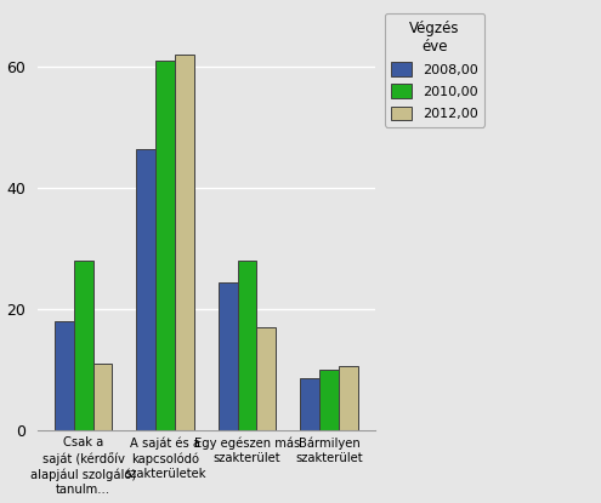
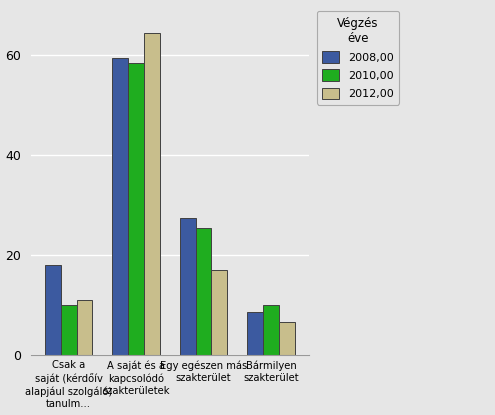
2010,00/Csak a saját (kérdőív alapjául szolgáló) tanulm...: 28.0 -> 10.0
2008,00/A saját és a kapcsolódó szakterületek: 46.5 -> 59.5
2010,00/A saját és a kapcsolódó szakterületek: 61.0 -> 58.5
2012,00/A saját és a kapcsolódó szakterületek: 62.0 -> 64.5
2008,00/Egy egészen más szakterület: 24.5 -> 27.5
2010,00/Egy egészen más szakterület: 28.0 -> 25.5
2012,00/Bármilyen szakterület: 10.5 -> 6.5
